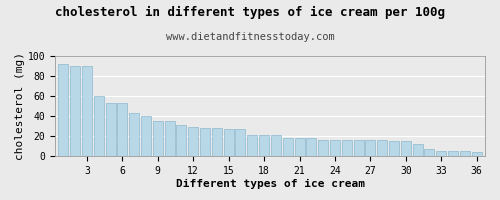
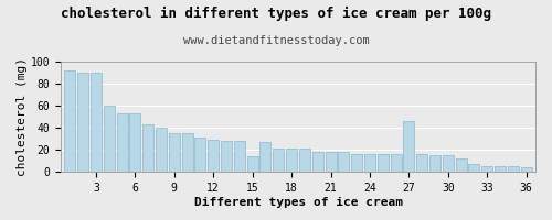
15: 27 -> 14
27: 16 -> 46
